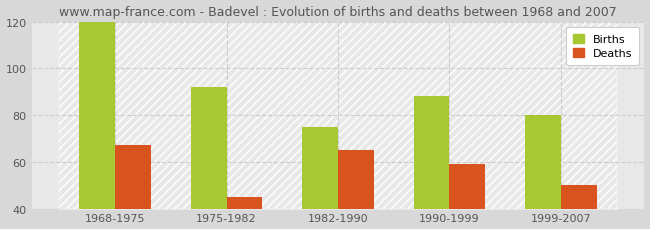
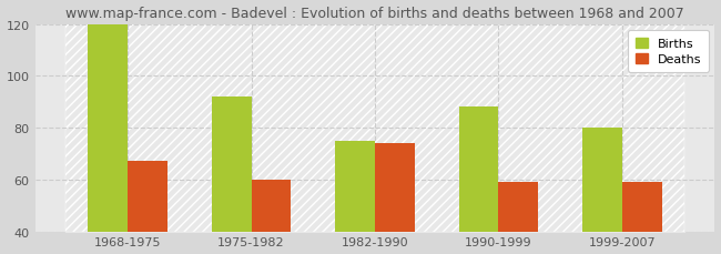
Deaths/1975-1982: 45 -> 60
Deaths/1982-1990: 65 -> 74
Deaths/1999-2007: 50 -> 59
